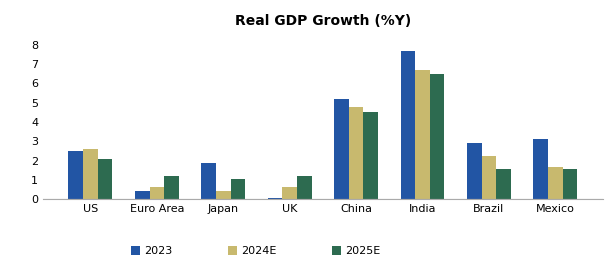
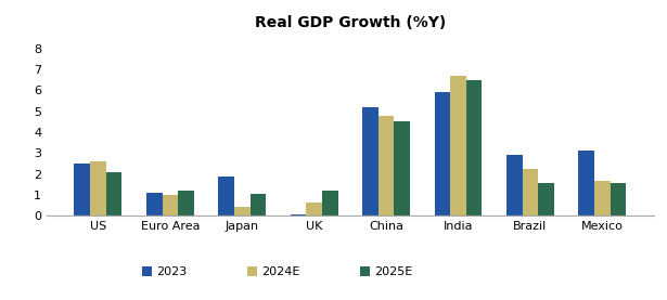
2023/Euro Area: 0.5 -> 1.1
2024E/Euro Area: 0.7 -> 1.0
2023/India: 7.7 -> 5.9
